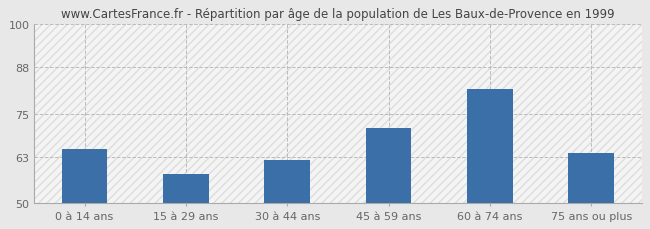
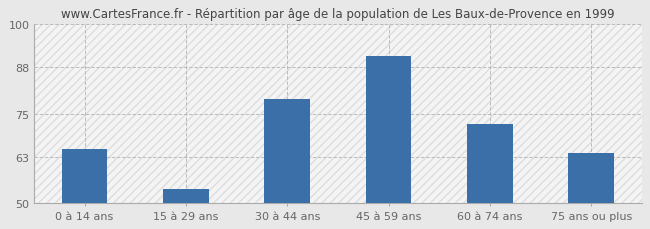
15 à 29 ans: 58 -> 54
30 à 44 ans: 62 -> 79
45 à 59 ans: 71 -> 91
60 à 74 ans: 82 -> 72
